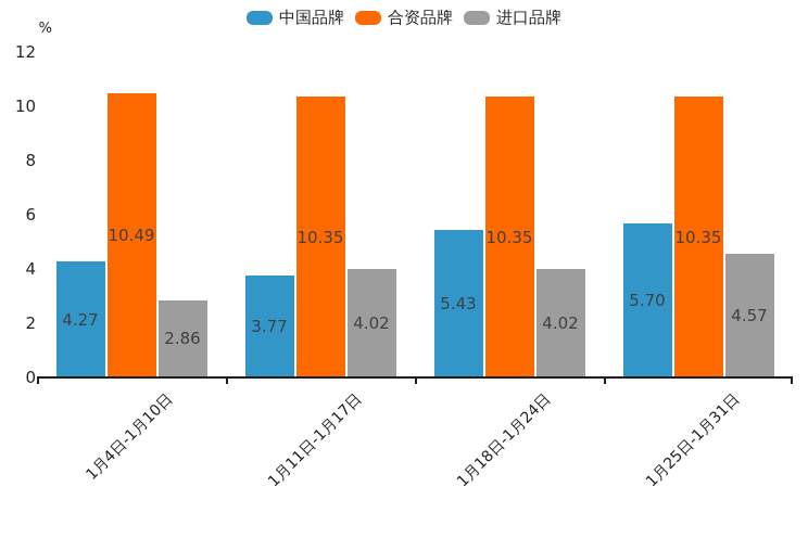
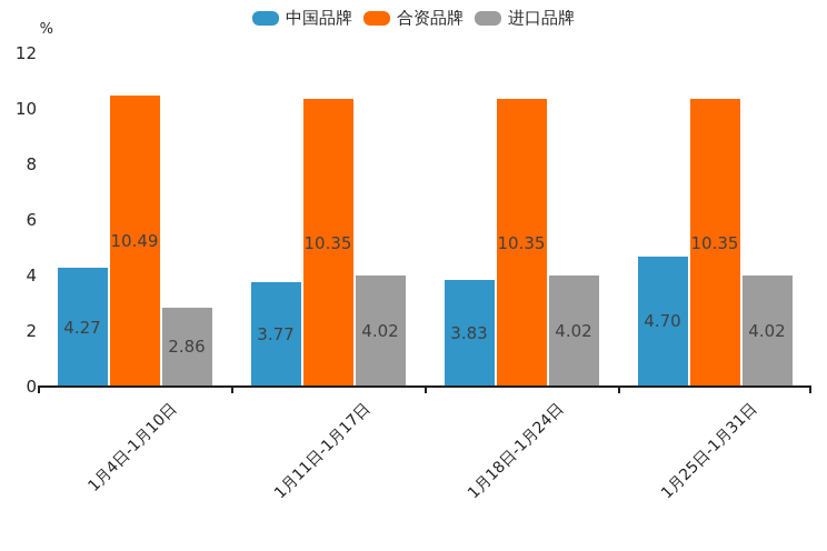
中国品牌/1月18日-1月24日: 5.43 -> 3.83
中国品牌/1月25日-1月31日: 5.70 -> 4.70
进口品牌/1月25日-1月31日: 4.57 -> 4.02
